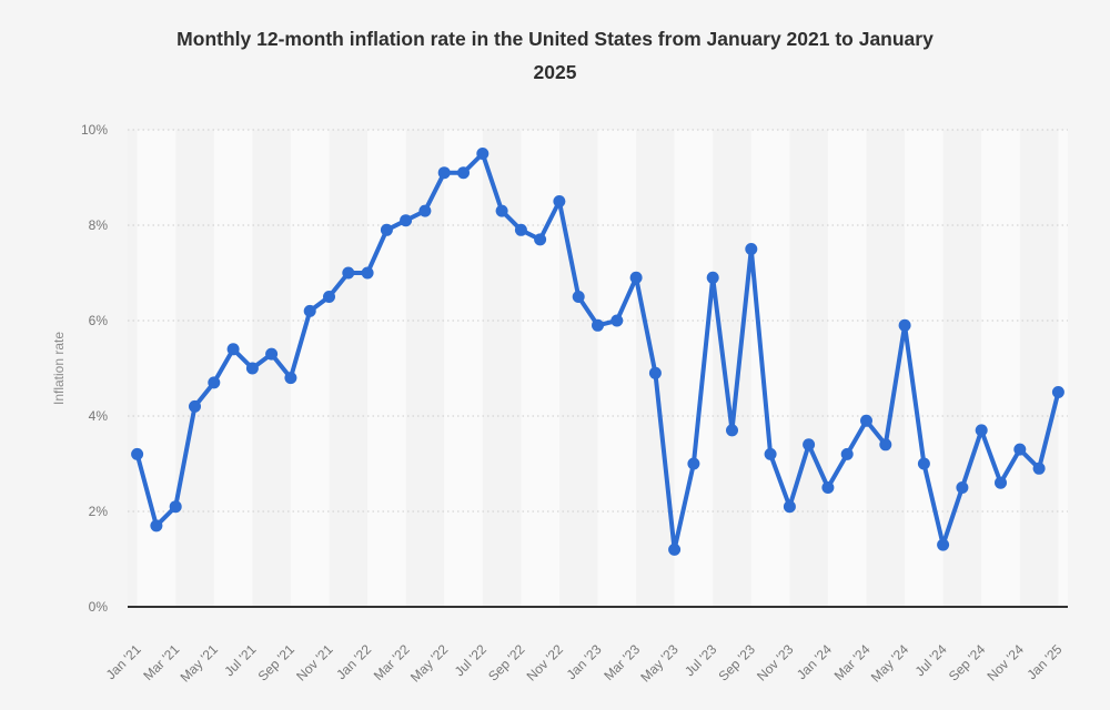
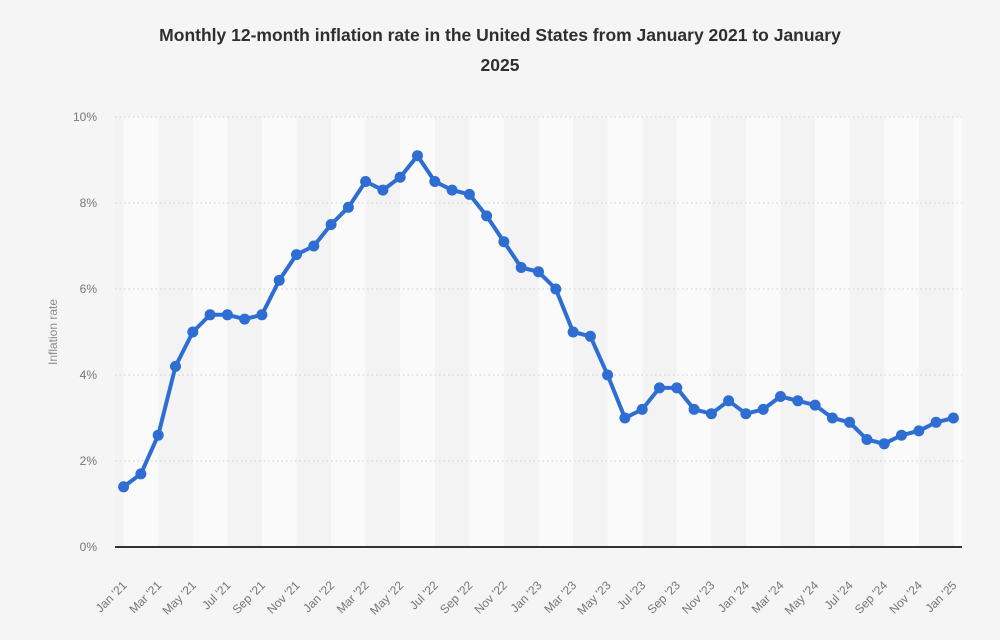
Jan '21: 3.2% -> 1.4%
Mar '21: 2.1% -> 2.6%
May '21: 4.7% -> 5.0%
Jul '21: 5.0% -> 5.4%
Sep '21: 4.8% -> 5.4%
Nov '21: 6.5% -> 6.8%
Jan '22: 7.0% -> 7.5%
Mar '22: 8.1% -> 8.5%
May '22: 9.1% -> 8.6%
Jul '22: 9.5% -> 8.5%
Sep '22: 7.9% -> 8.2%
Nov '22: 8.5% -> 7.1%
Jan '23: 5.9% -> 6.4%
Mar '23: 6.9% -> 5.0%
May '23: 1.2% -> 4.0%
Jul '23: 6.9% -> 3.2%
Sep '23: 7.5% -> 3.7%
Nov '23: 2.1% -> 3.1%
Jan '24: 2.5% -> 3.1%
Mar '24: 3.9% -> 3.5%
May '24: 5.9% -> 3.3%
Jul '24: 1.3% -> 2.9%
Sep '24: 3.7% -> 2.4%
Nov '24: 3.3% -> 2.7%
Jan '25: 4.5% -> 3.0%
